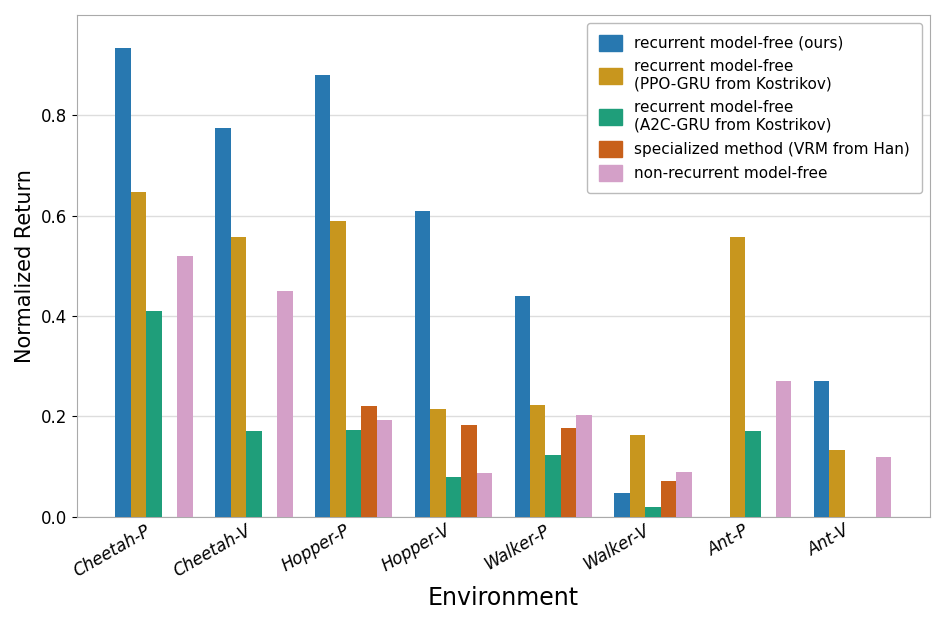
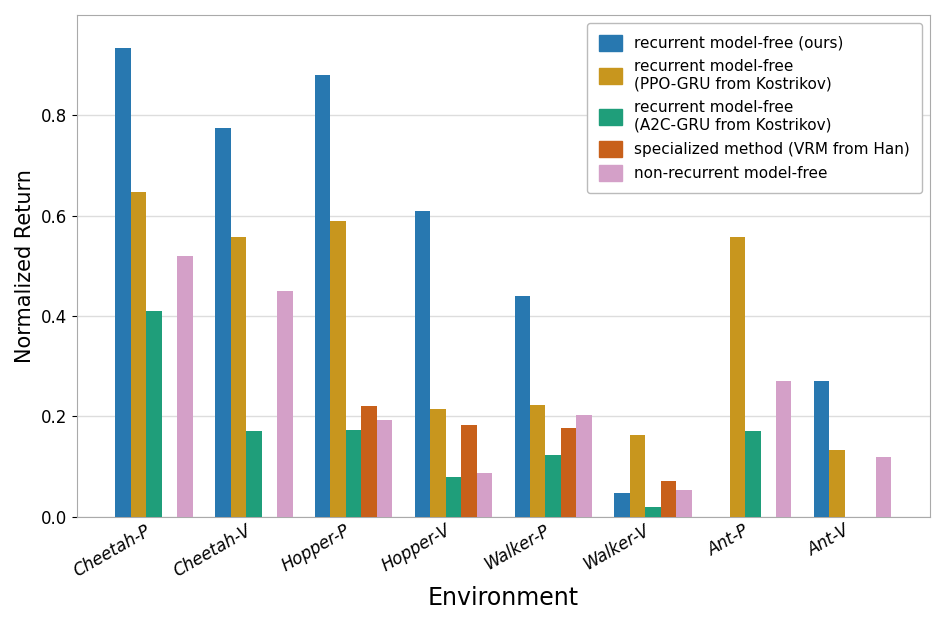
non-recurrent model-free/Walker-V: 0.090 -> 0.054
